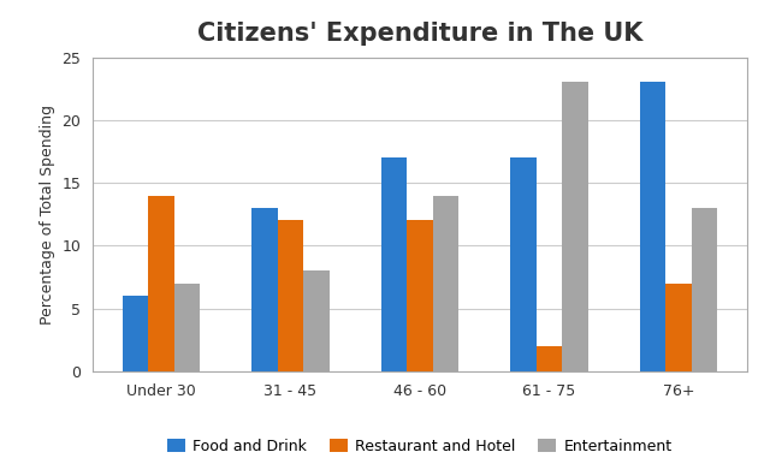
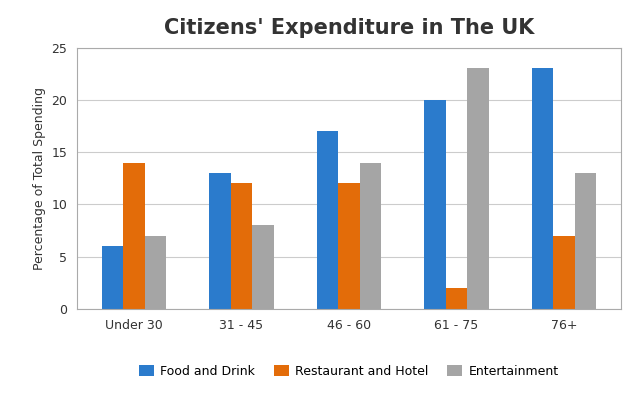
Food and Drink/61 - 75: 17 -> 20
